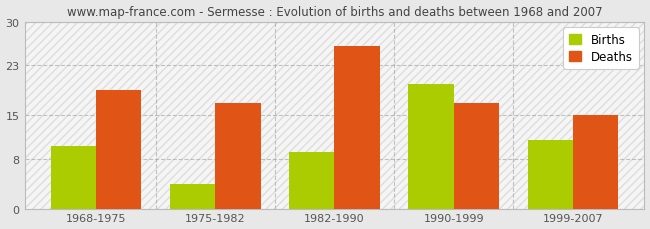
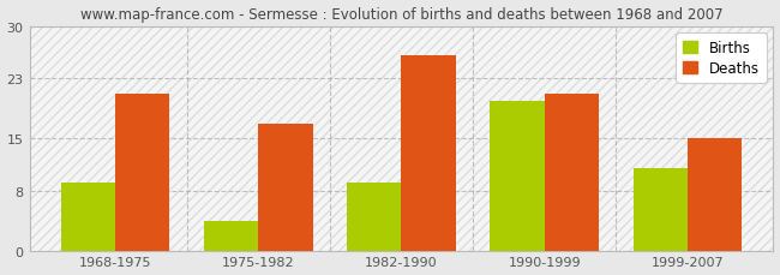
Births/1968-1975: 10 -> 9
Deaths/1968-1975: 19 -> 21
Deaths/1990-1999: 17 -> 21
